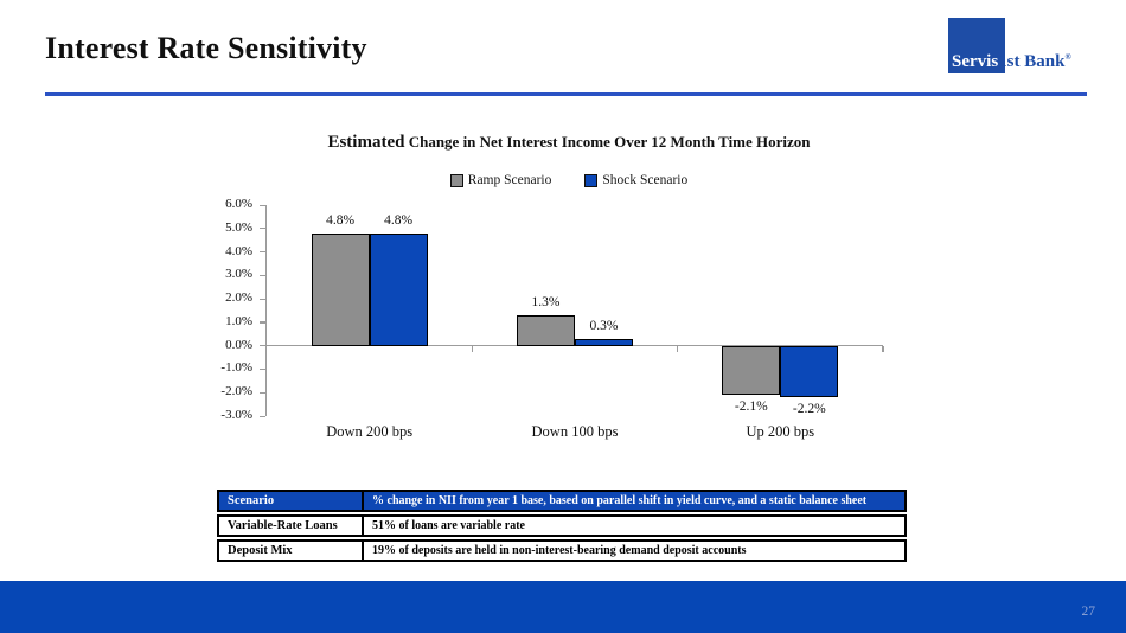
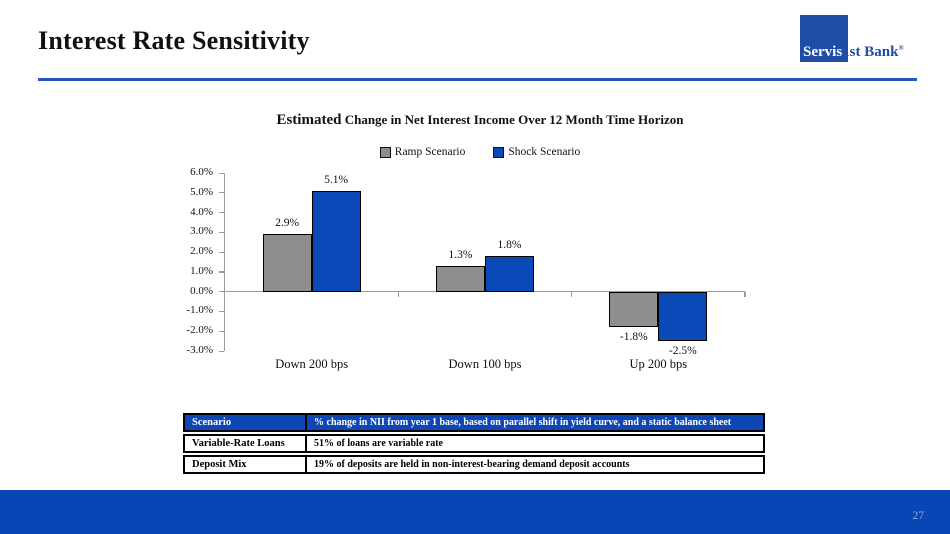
Ramp Scenario/Down 200 bps: 4.8% -> 2.9%
Shock Scenario/Down 200 bps: 4.8% -> 5.1%
Shock Scenario/Down 100 bps: 0.3% -> 1.8%
Ramp Scenario/Up 200 bps: -2.1% -> -1.8%
Shock Scenario/Up 200 bps: -2.2% -> -2.5%
